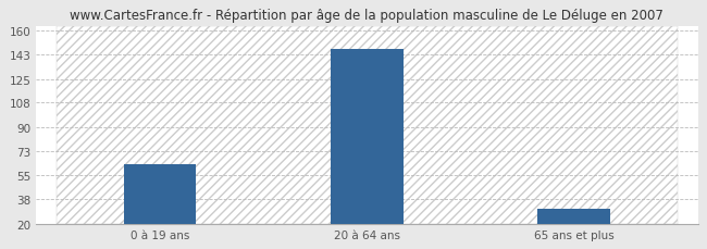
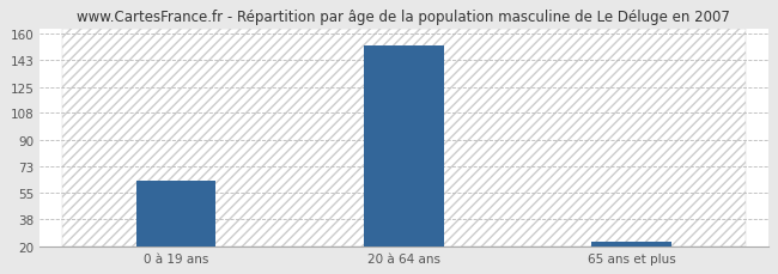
20 à 64 ans: 147 -> 152
65 ans et plus: 31 -> 23
